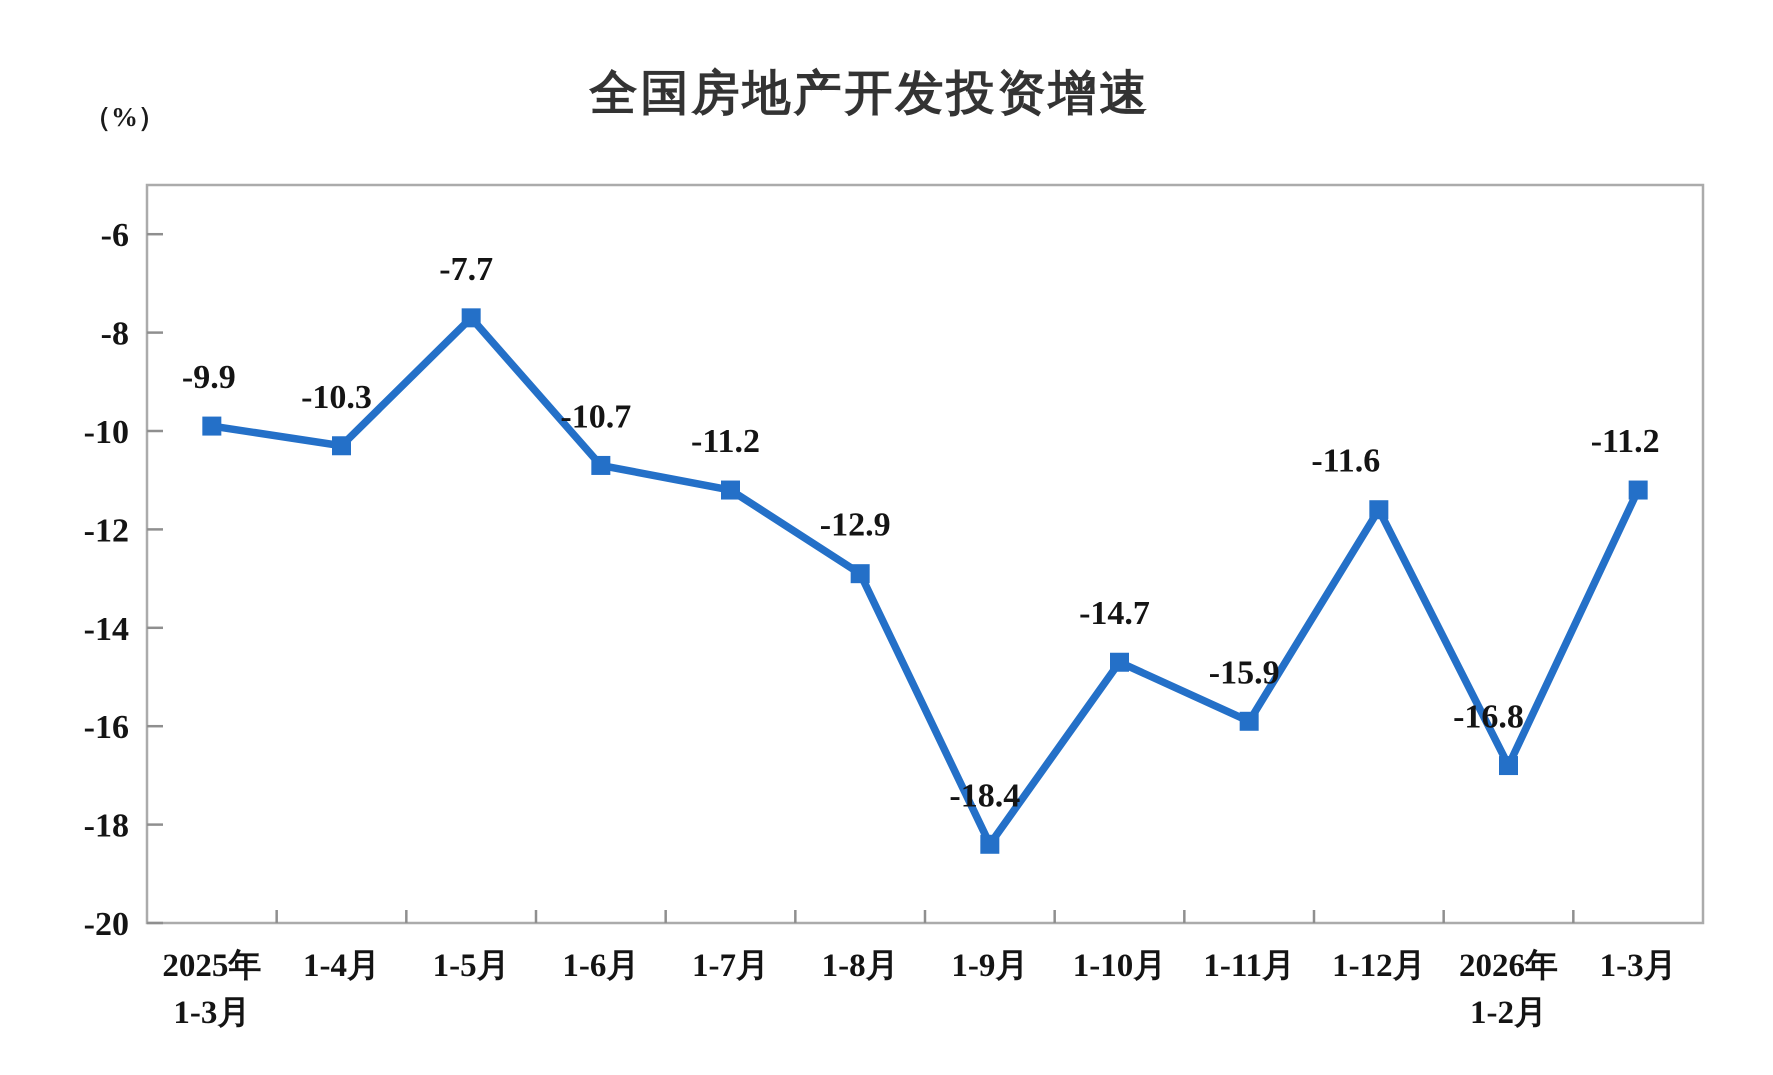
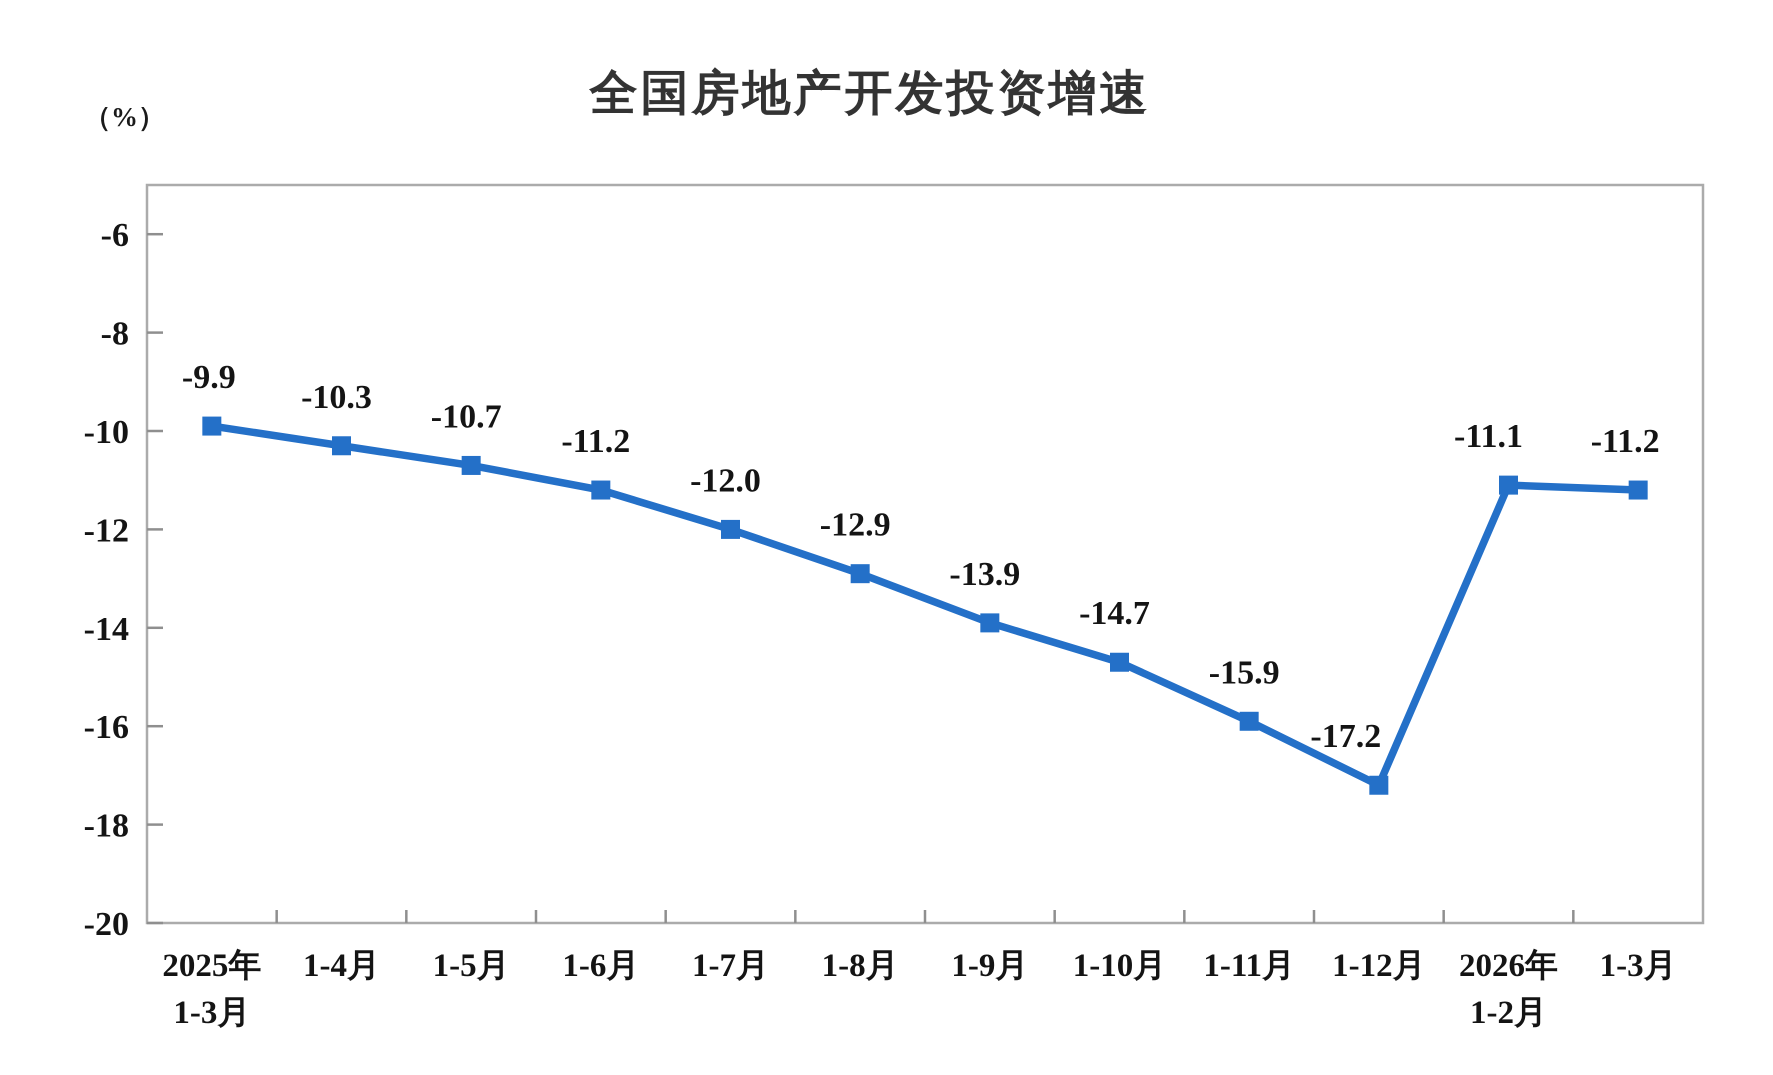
1-5月: -7.7 -> -10.7
1-6月: -10.7 -> -11.2
1-7月: -11.2 -> -12.0
1-9月: -18.4 -> -13.9
1-12月: -11.6 -> -17.2
2026年 1-2月: -16.8 -> -11.1
